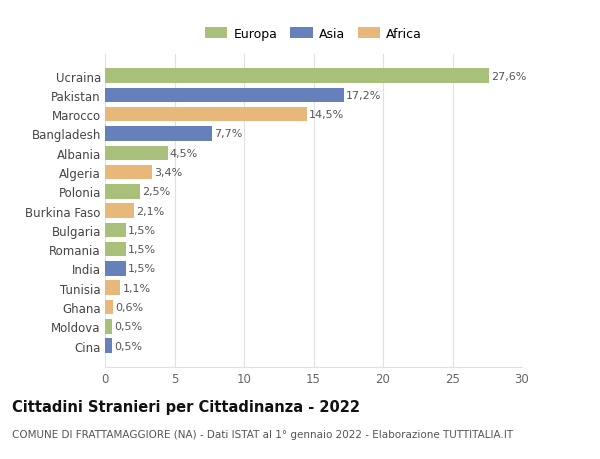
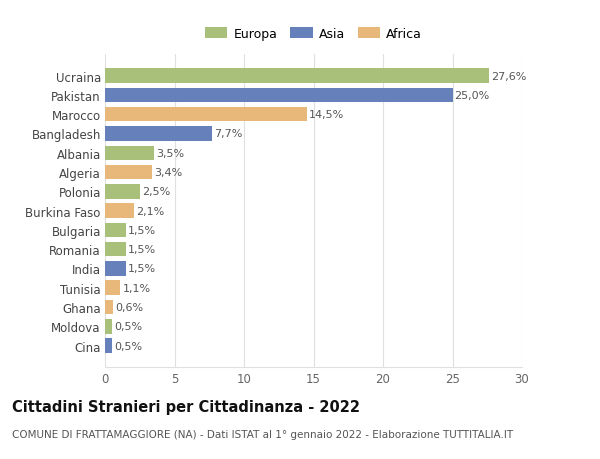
Pakistan: 17,2% -> 25,0%
Albania: 4,5% -> 3,5%
